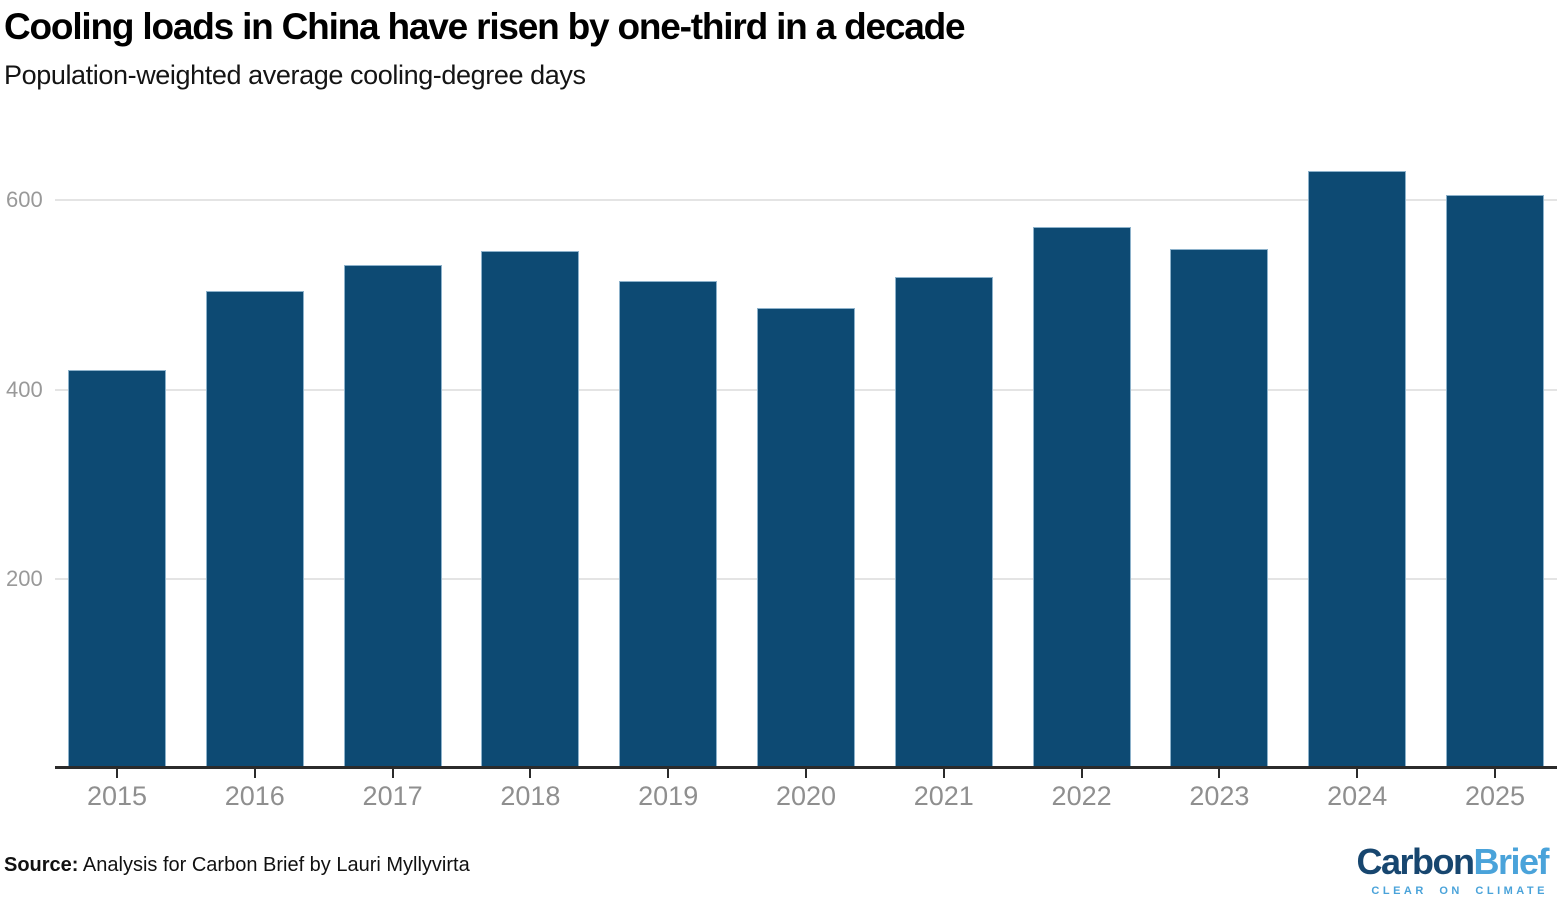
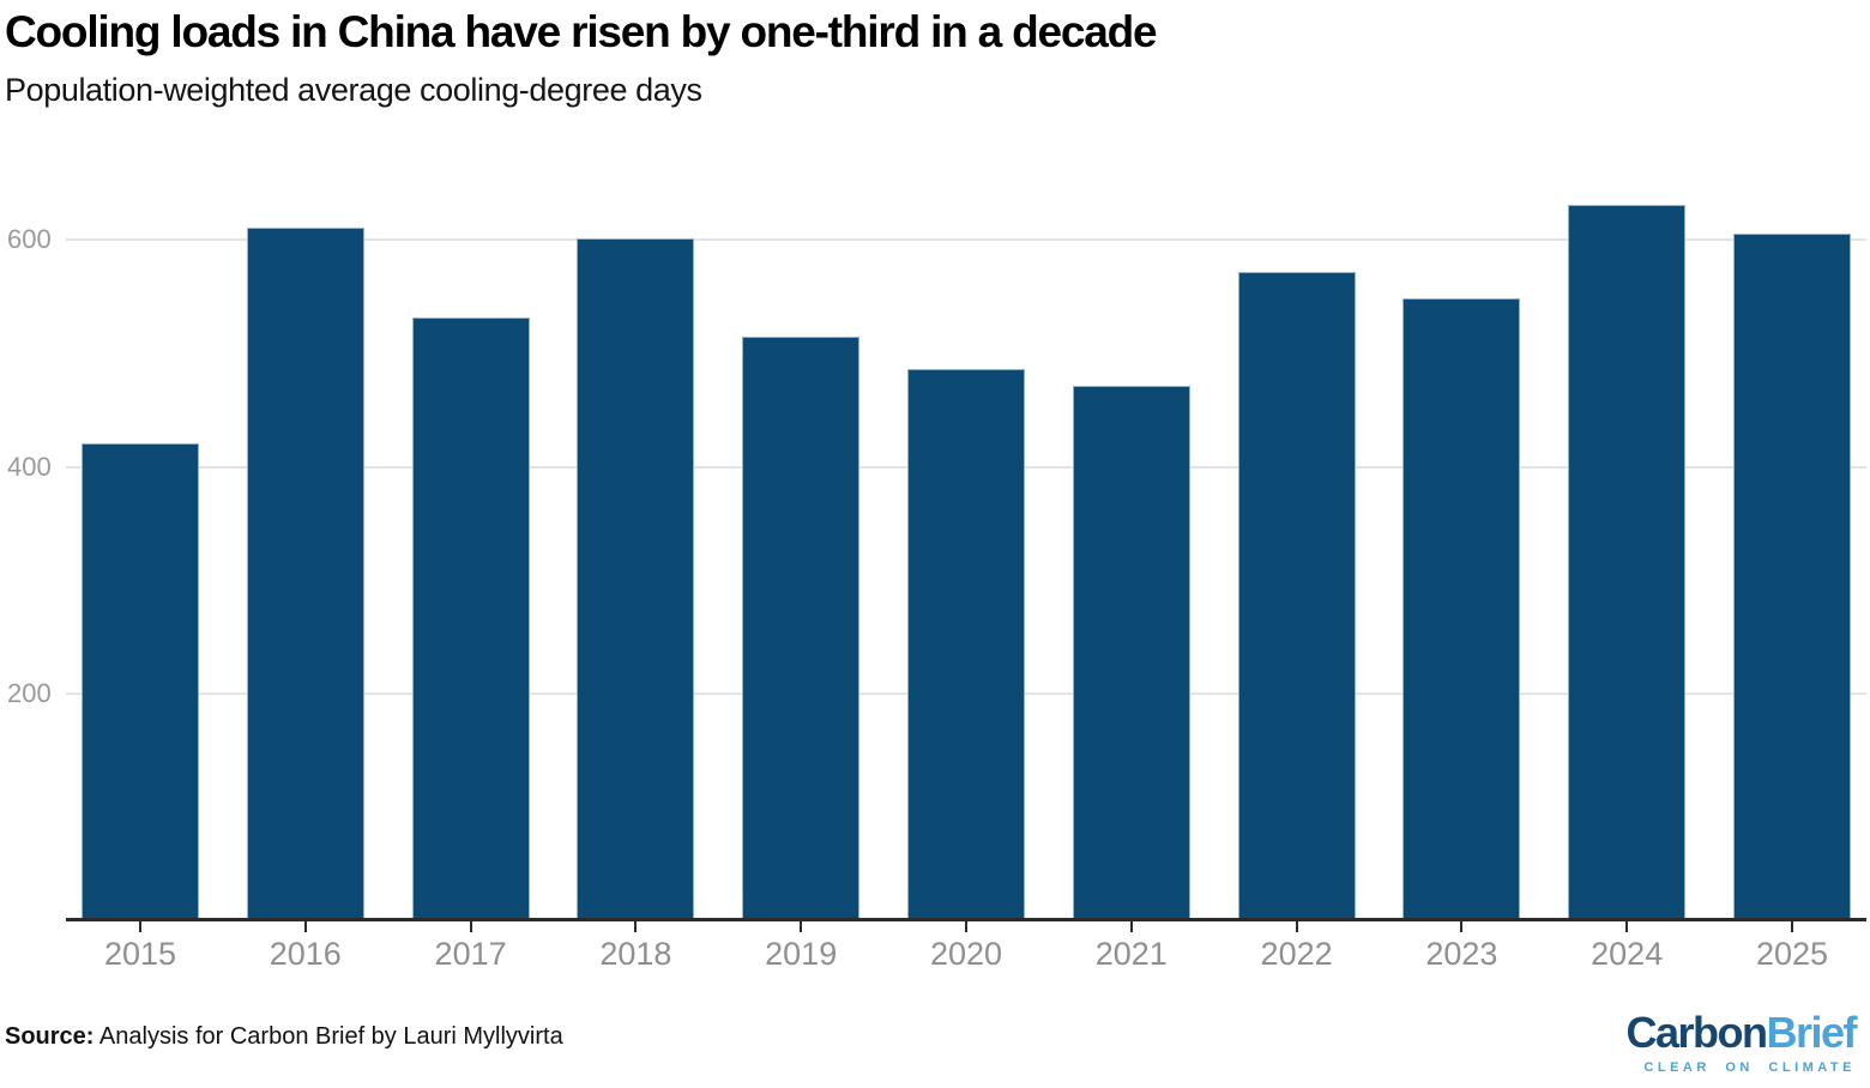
2016: 500 -> 610
2018: 540 -> 600
2021: 520 -> 470
